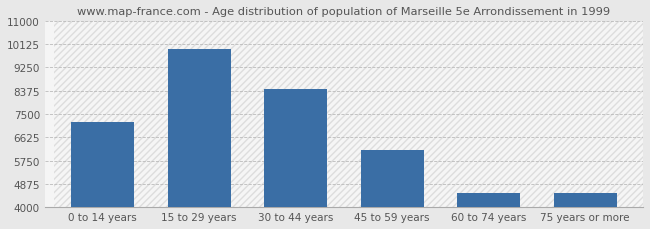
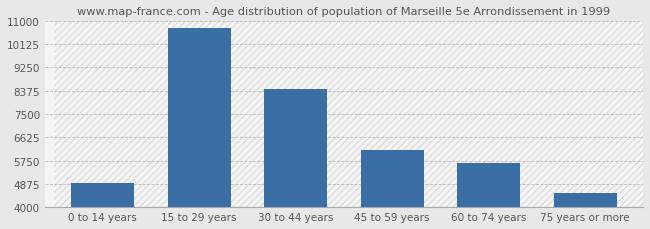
0 to 14 years: 7200 -> 4900
15 to 29 years: 9950 -> 10750
60 to 74 years: 4550 -> 5650
